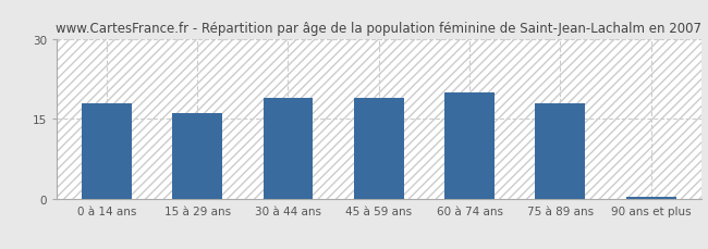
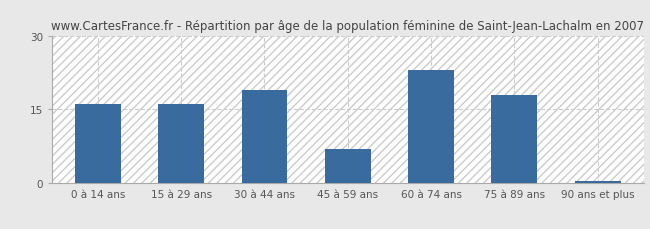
0 à 14 ans: 18.0 -> 16.0
45 à 59 ans: 19.0 -> 7.0
60 à 74 ans: 20.0 -> 23.0
